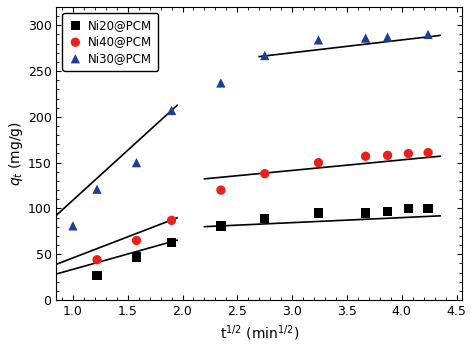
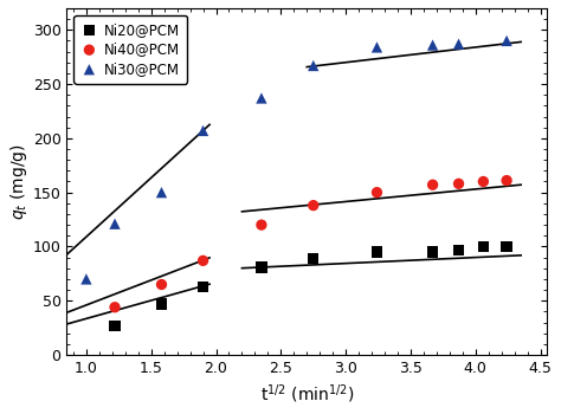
Ni30@PCM/1.0: 81 -> 70
